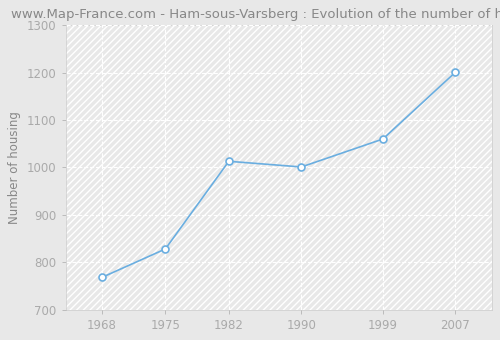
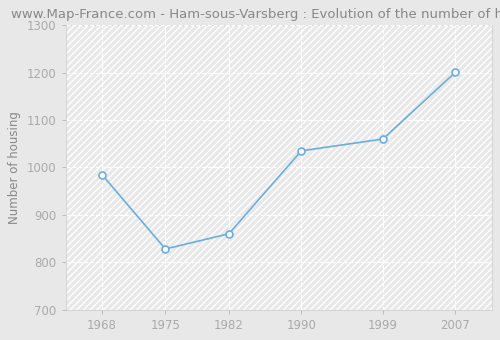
1968: 768 -> 985
1982: 1013 -> 860
1990: 1001 -> 1035
